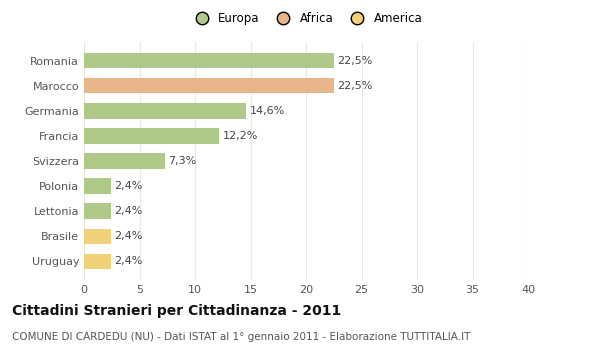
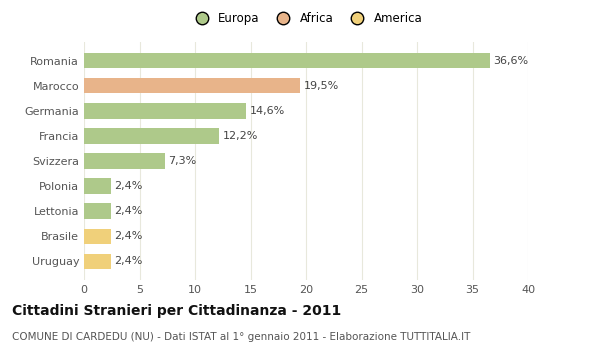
Romania: 22,5% -> 36,6%
Marocco: 22,5% -> 19,5%
